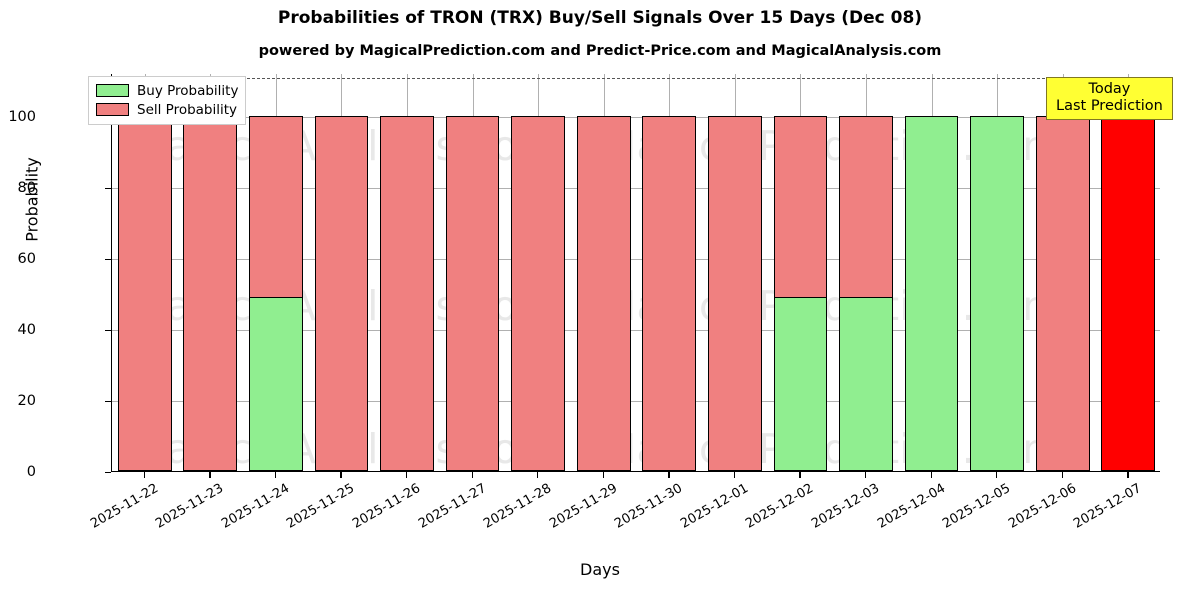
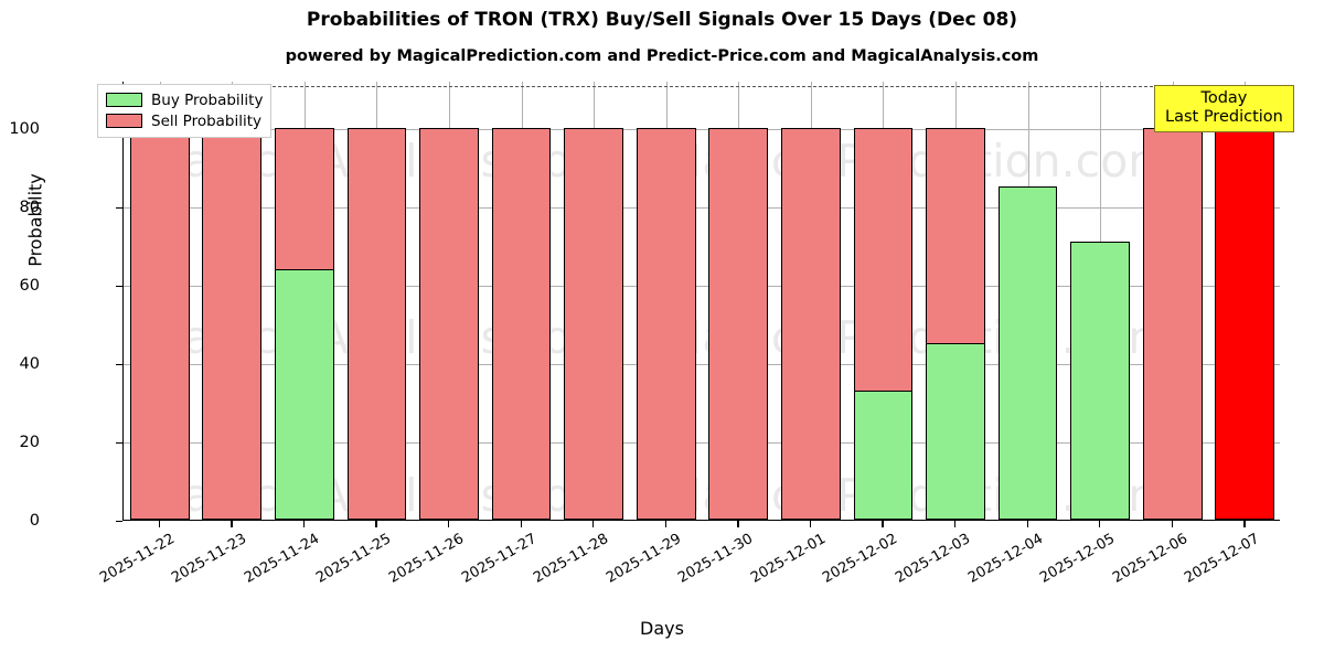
Buy Probability/2025-11-24: 49 -> 64
Buy Probability/2025-12-02: 49 -> 33
Buy Probability/2025-12-03: 49 -> 45
Buy Probability/2025-12-04: 100 -> 85
Buy Probability/2025-12-05: 100 -> 71
